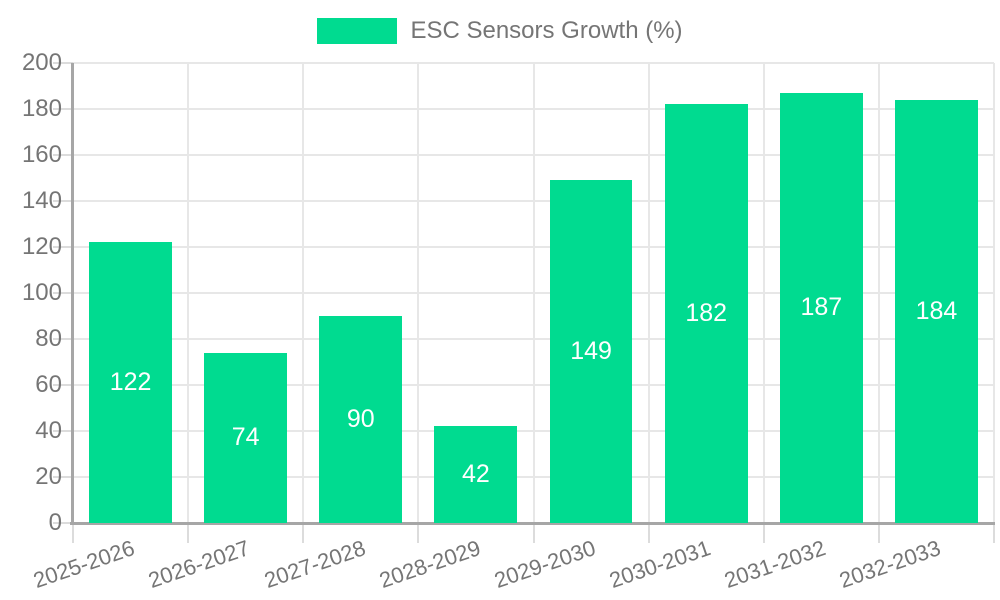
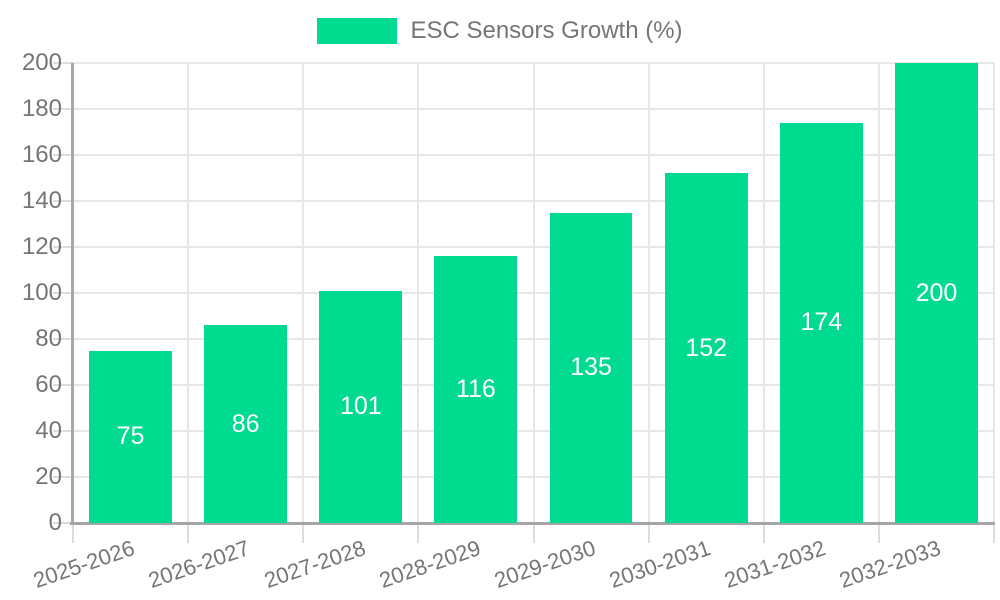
2025-2026: 122 -> 75
2026-2027: 74 -> 86
2027-2028: 90 -> 101
2028-2029: 42 -> 116
2029-2030: 149 -> 135
2030-2031: 182 -> 152
2031-2032: 187 -> 174
2032-2033: 184 -> 200
